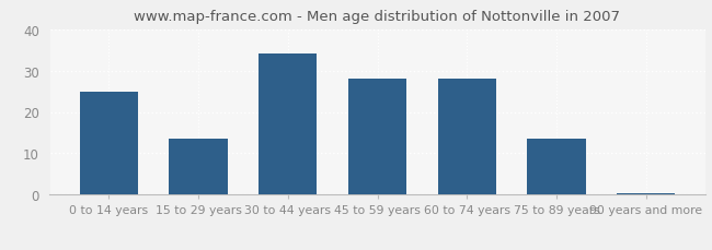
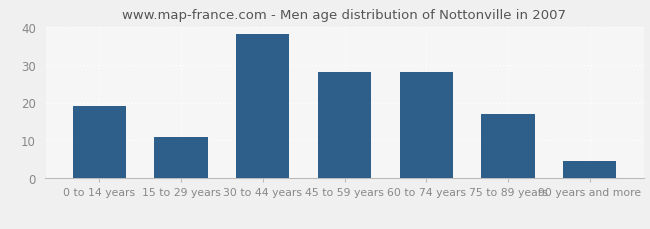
0 to 14 years: 25.0 -> 19.0
15 to 29 years: 13.5 -> 11.0
30 to 44 years: 34.0 -> 38.0
75 to 89 years: 13.5 -> 17.0
90 years and more: 0.5 -> 4.5
